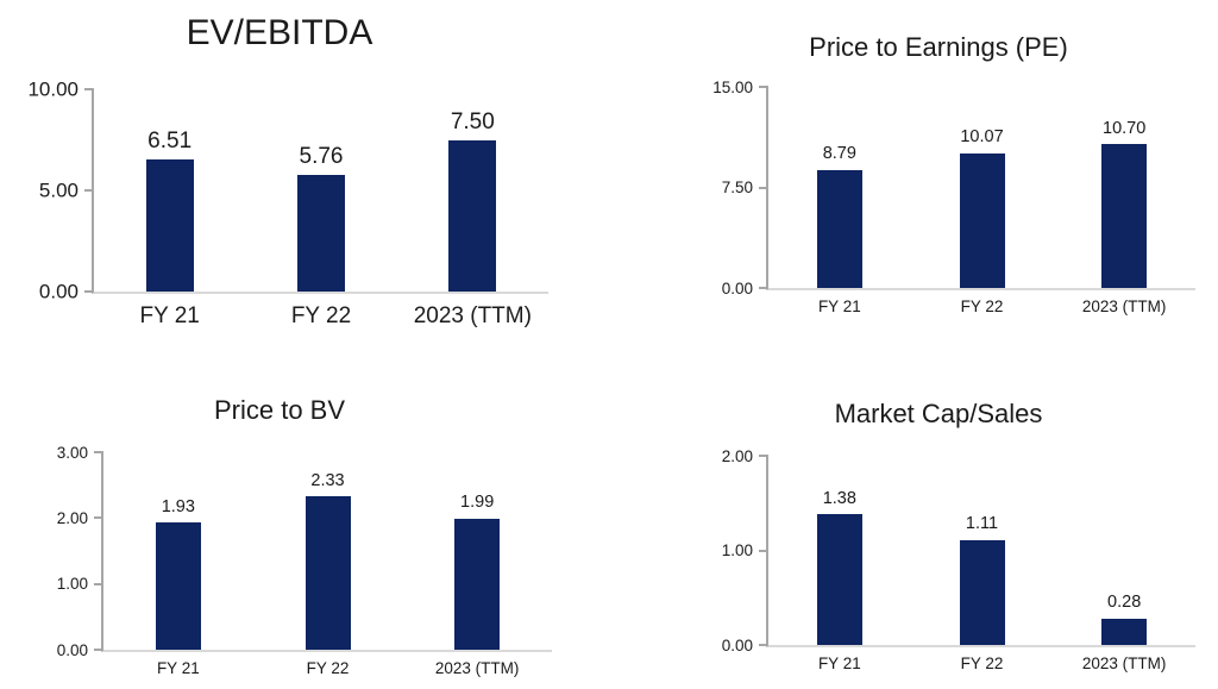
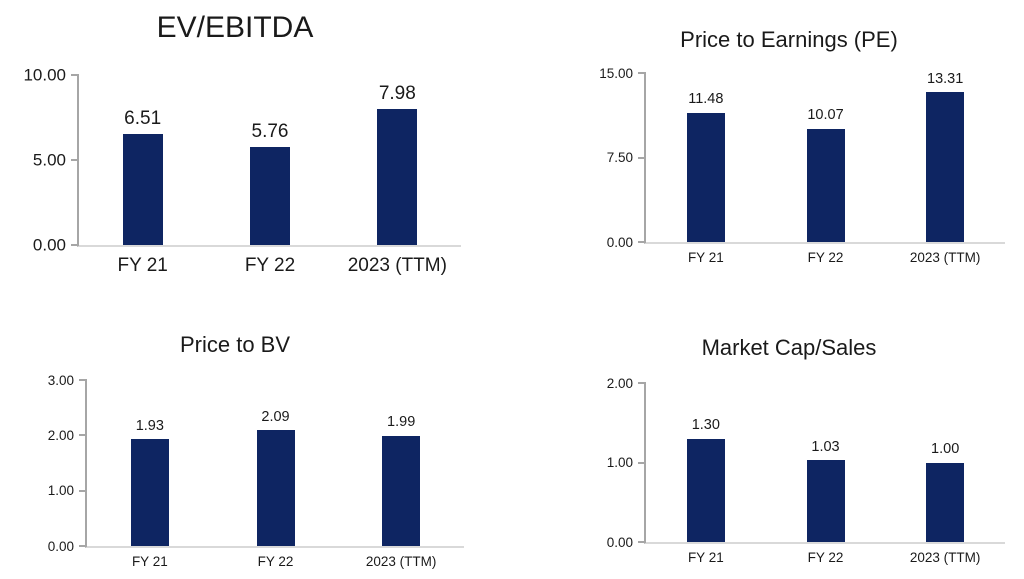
EV/EBITDA/2023 (TTM): 7.50 -> 7.98
Price to Earnings (PE)/FY 21: 8.79 -> 11.48
Price to Earnings (PE)/2023 (TTM): 10.70 -> 13.31
Price to BV/FY 22: 2.33 -> 2.09
Market Cap/Sales/FY 21: 1.38 -> 1.30
Market Cap/Sales/FY 22: 1.11 -> 1.03
Market Cap/Sales/2023 (TTM): 0.28 -> 1.00
